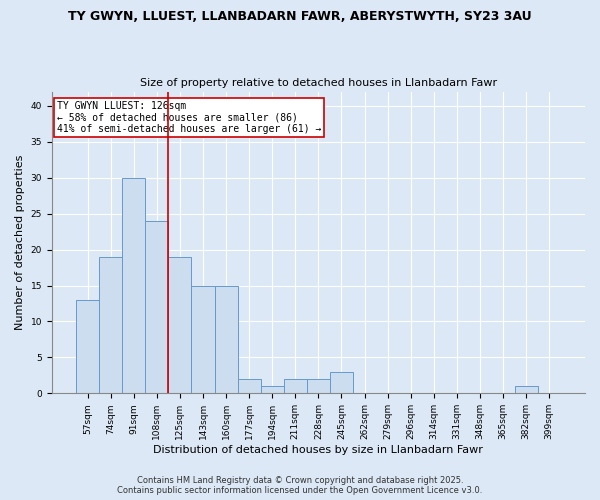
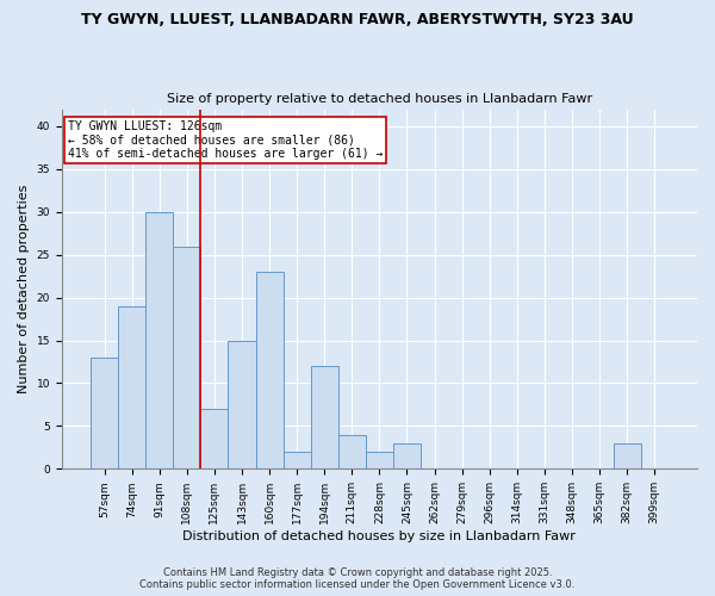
108sqm: 24 -> 26
125sqm: 19 -> 7
160sqm: 15 -> 23
194sqm: 1 -> 12
211sqm: 2 -> 4
382sqm: 1 -> 3
